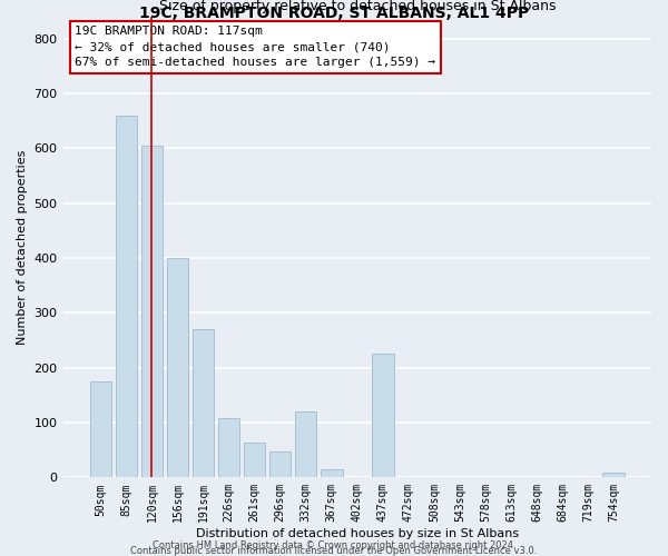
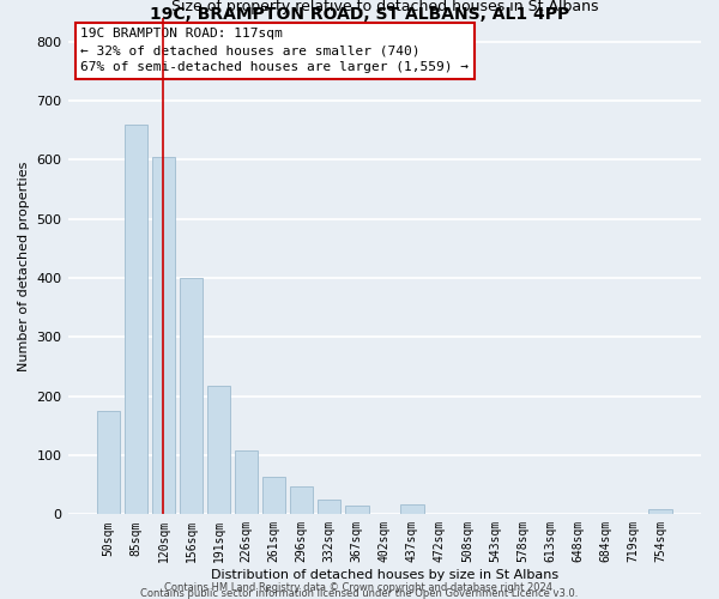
191sqm: 270 -> 218
332sqm: 120 -> 25
437sqm: 225 -> 17
